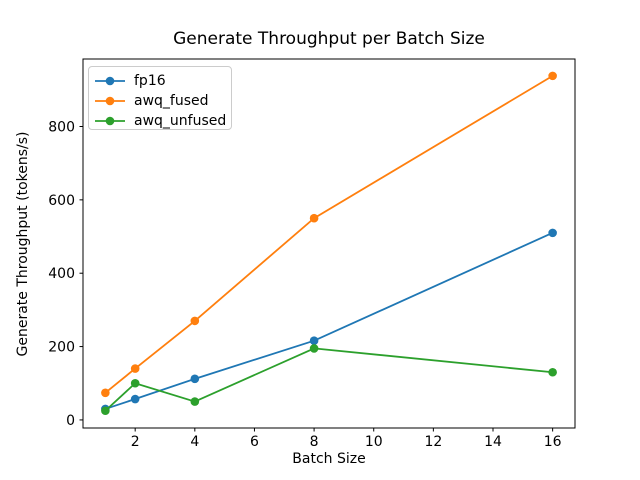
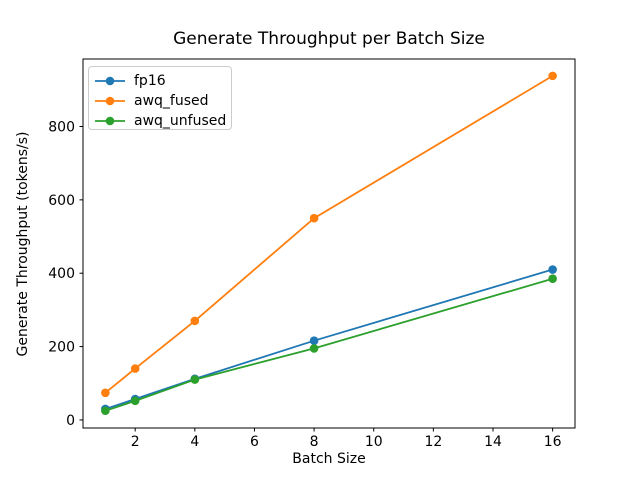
awq_unfused/2: 100 -> 50
awq_unfused/4: 50 -> 110
fp16/16: 510 -> 410
awq_unfused/16: 130 -> 380
